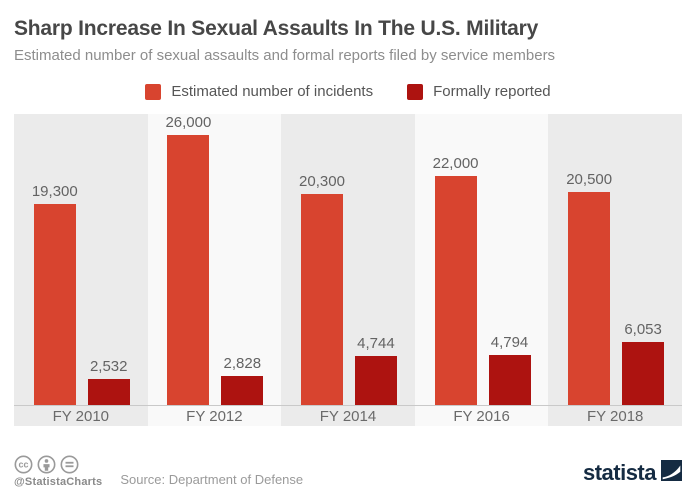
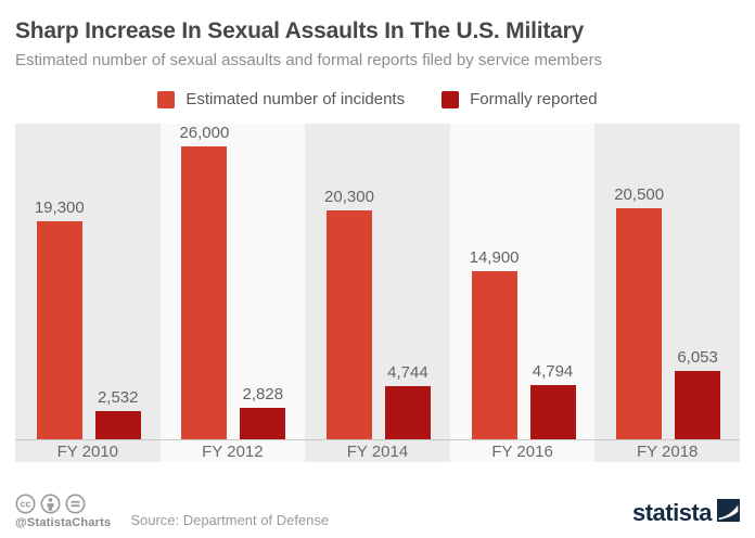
Estimated number of incidents/FY 2016: 22,000 -> 14,900
